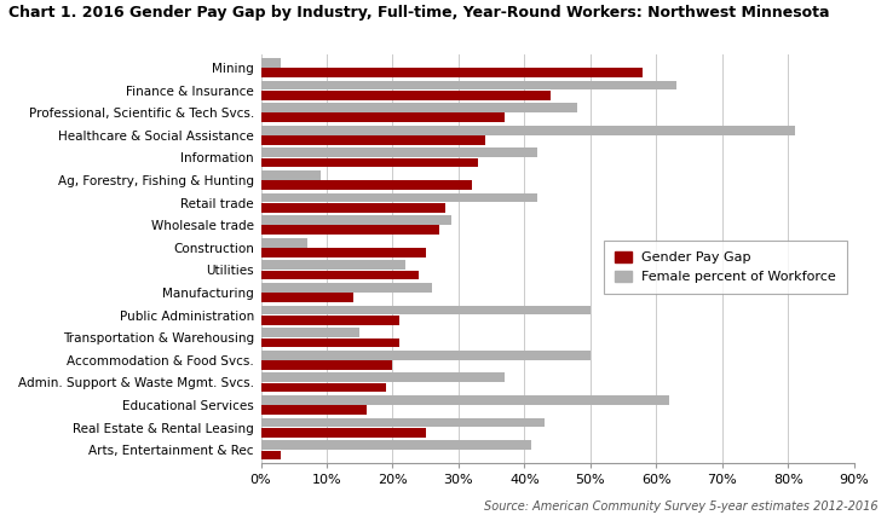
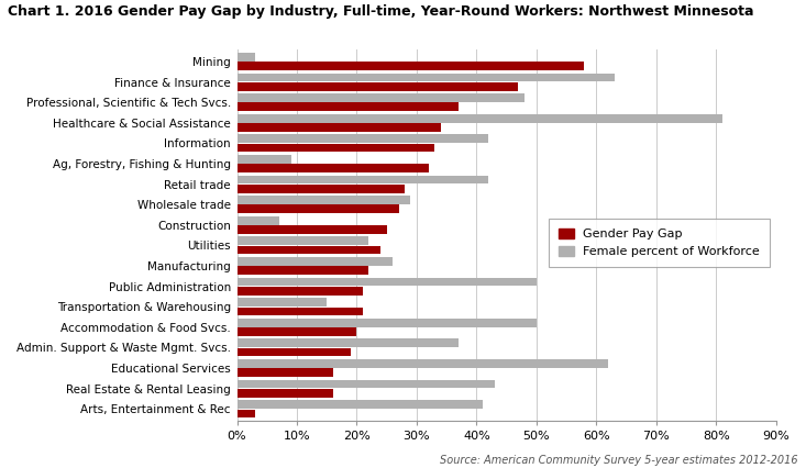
Gender Pay Gap/Finance & Insurance: 44% -> 47%
Gender Pay Gap/Manufacturing: 14% -> 22%
Gender Pay Gap/Real Estate & Rental Leasing: 25% -> 16%
